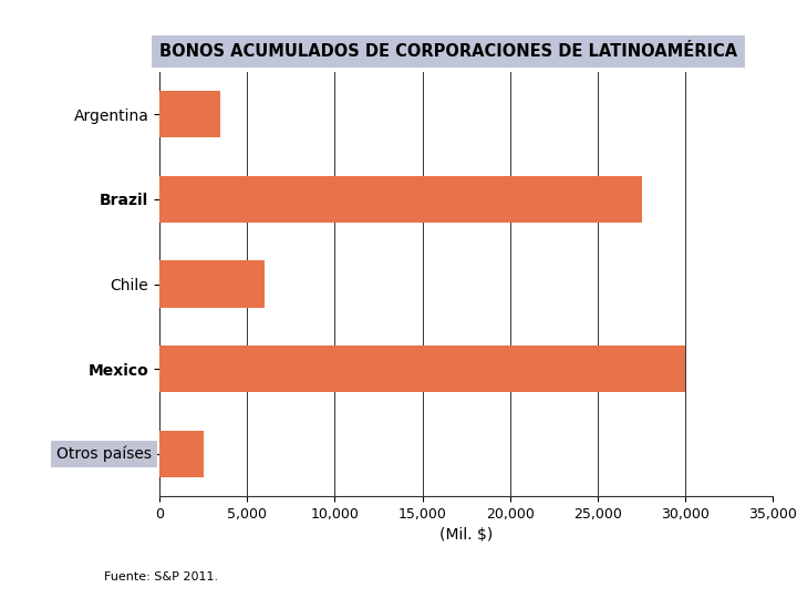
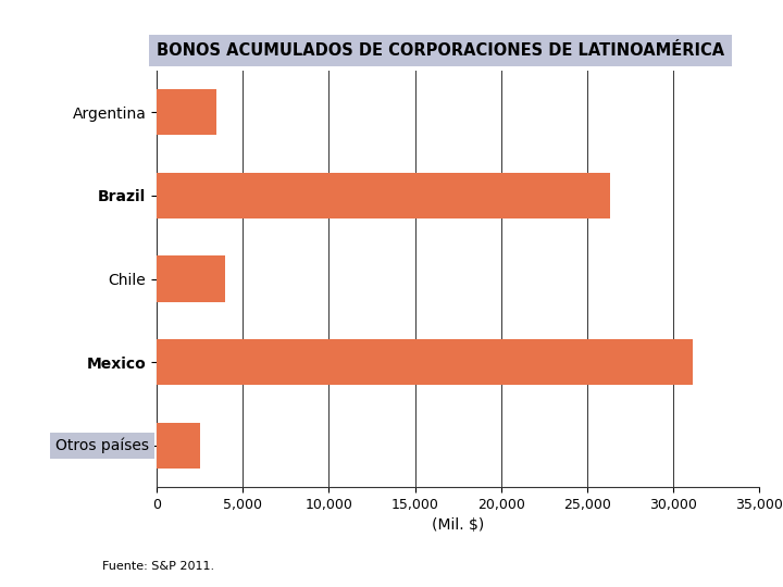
Brazil: 27,500 -> 26,300
Chile: 6,000 -> 4,000
Mexico: 30,000 -> 31,100
